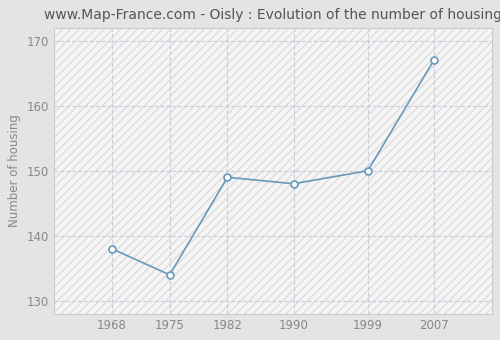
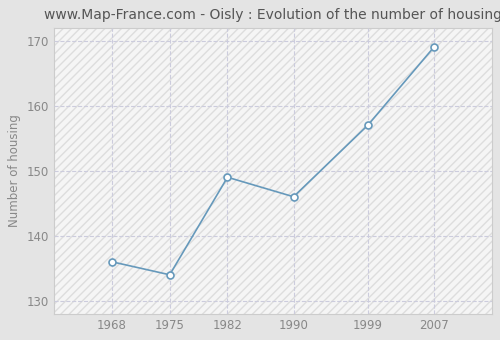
1968: 138 -> 136
1990: 148 -> 146
1999: 150 -> 157
2007: 167 -> 169
